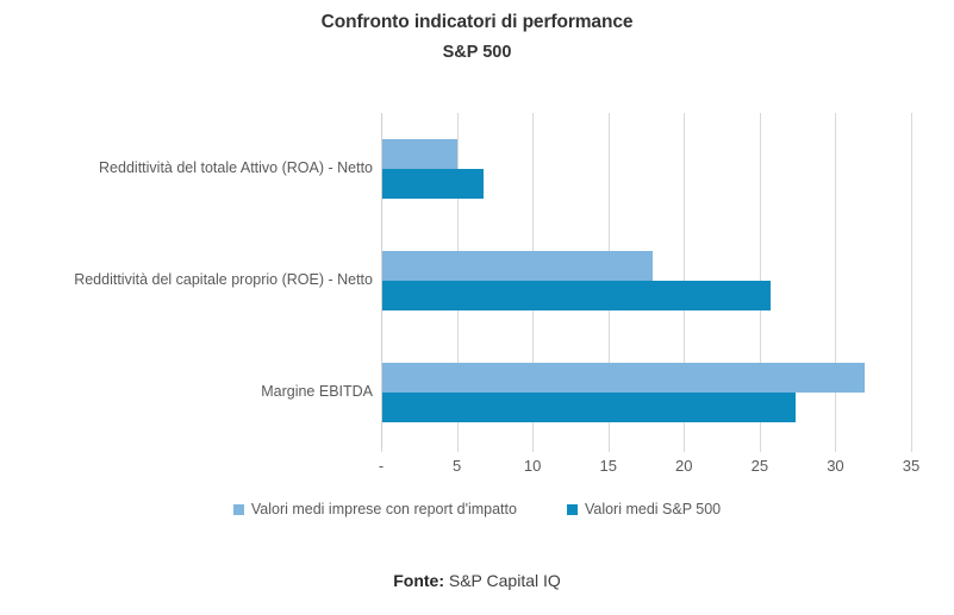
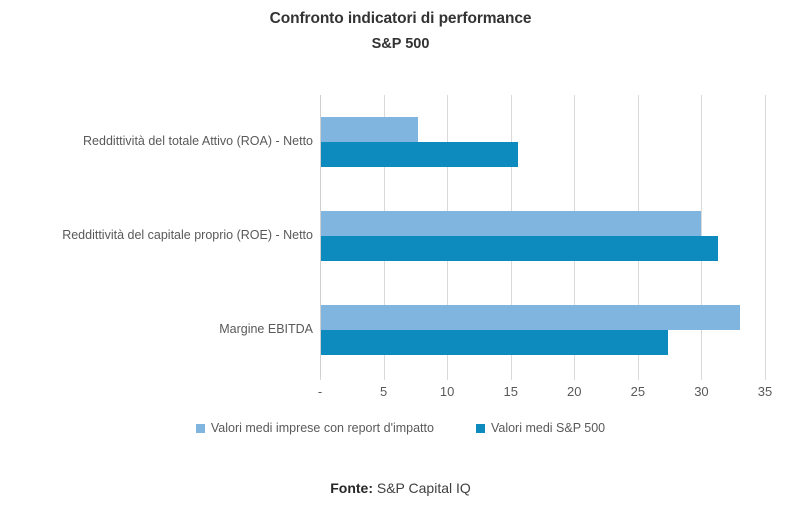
Valori medi imprese con report d'impatto/Reddittività del totale Attivo (ROA) - Netto: 5.0 -> 7.7
Valori medi S&P 500/Reddittività del totale Attivo (ROA) - Netto: 6.8 -> 15.6
Valori medi imprese con report d'impatto/Reddittività del capitale proprio (ROE) - Netto: 17.9 -> 30.0
Valori medi S&P 500/Reddittività del capitale proprio (ROE) - Netto: 25.7 -> 31.3
Valori medi imprese con report d'impatto/Margine EBITDA: 31.9 -> 33.0
